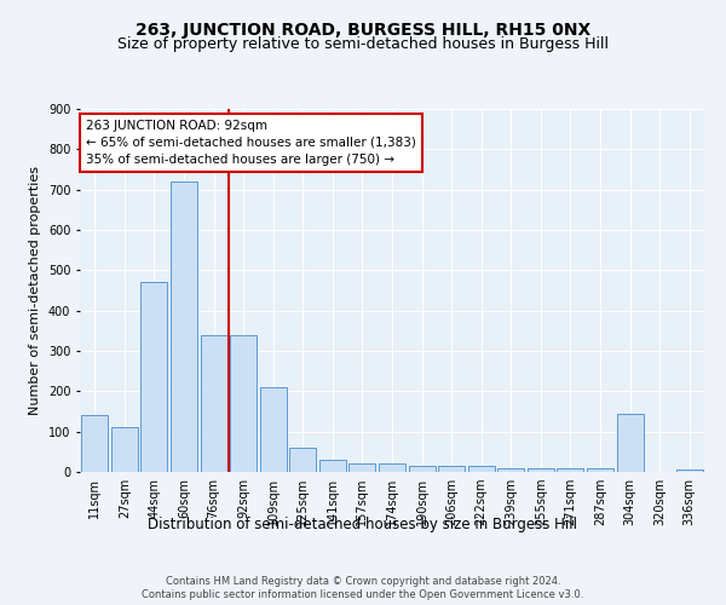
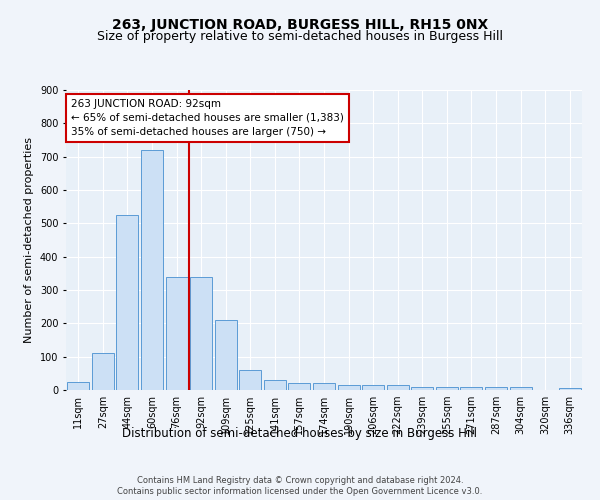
11sqm: 140 -> 25
44sqm: 470 -> 525
304sqm: 145 -> 10
